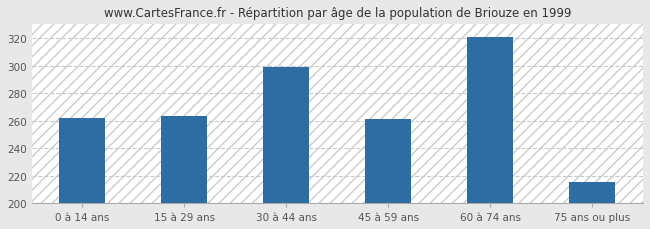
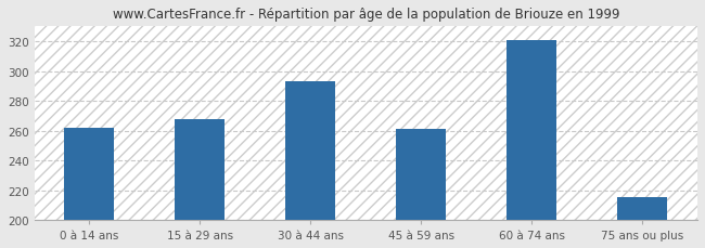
15 à 29 ans: 263 -> 268
30 à 44 ans: 299 -> 293
